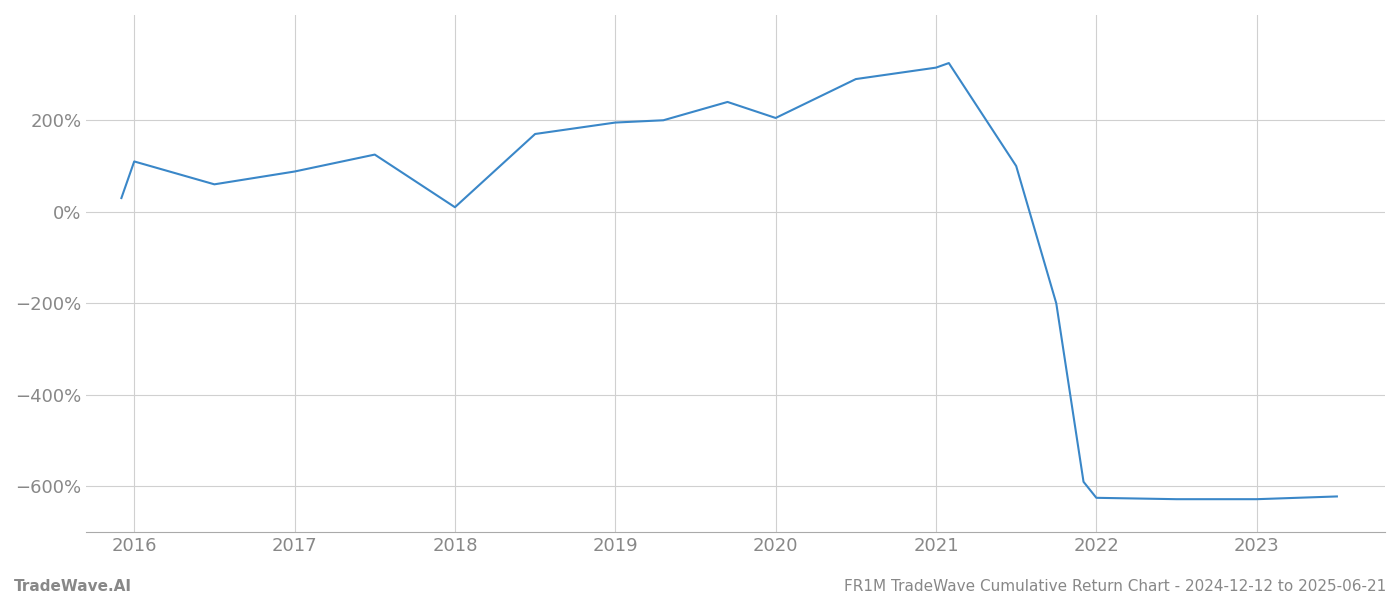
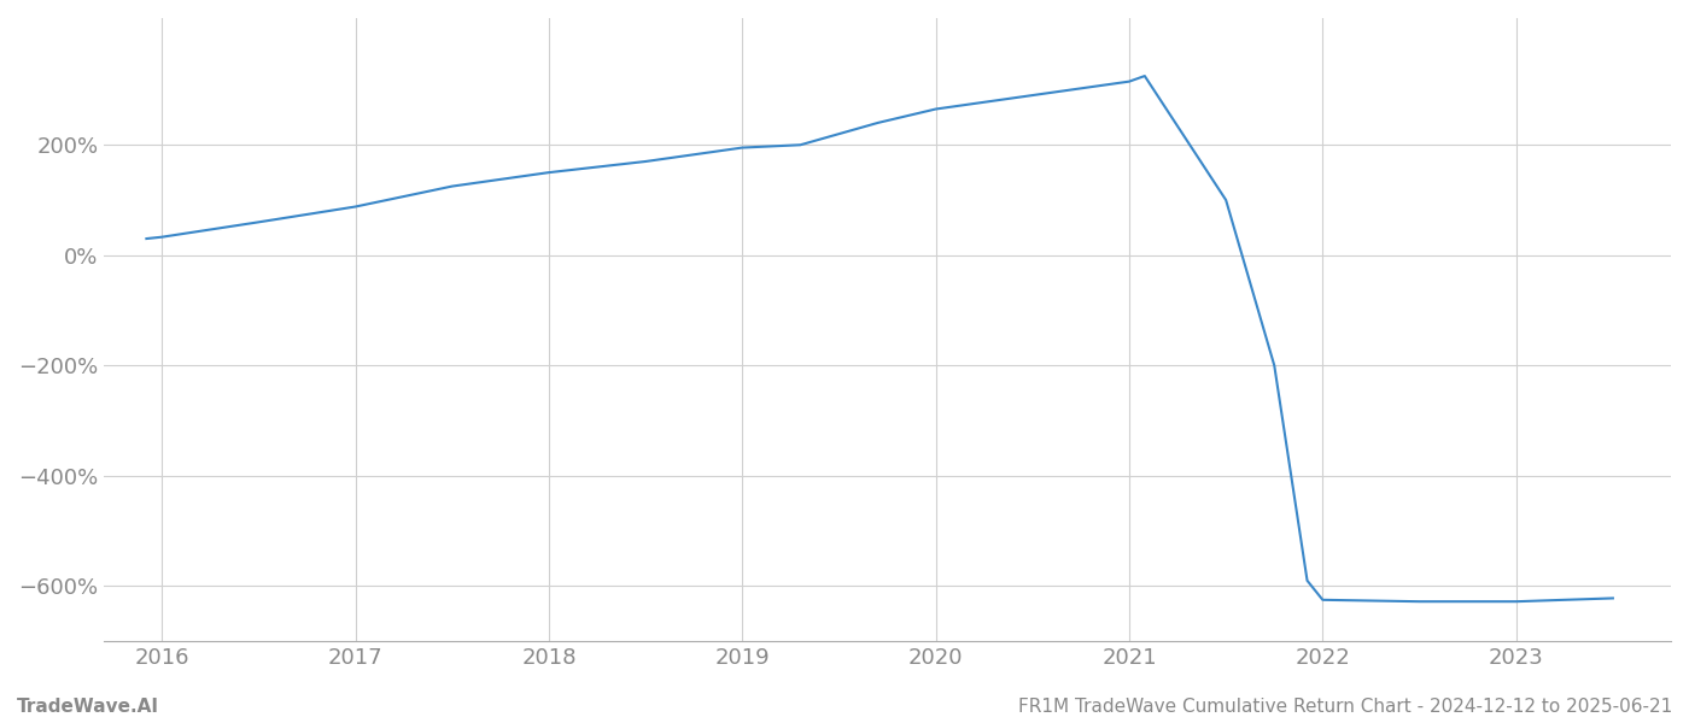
2016: 110% -> 33%
2018: 10% -> 150%
2020: 205% -> 265%
